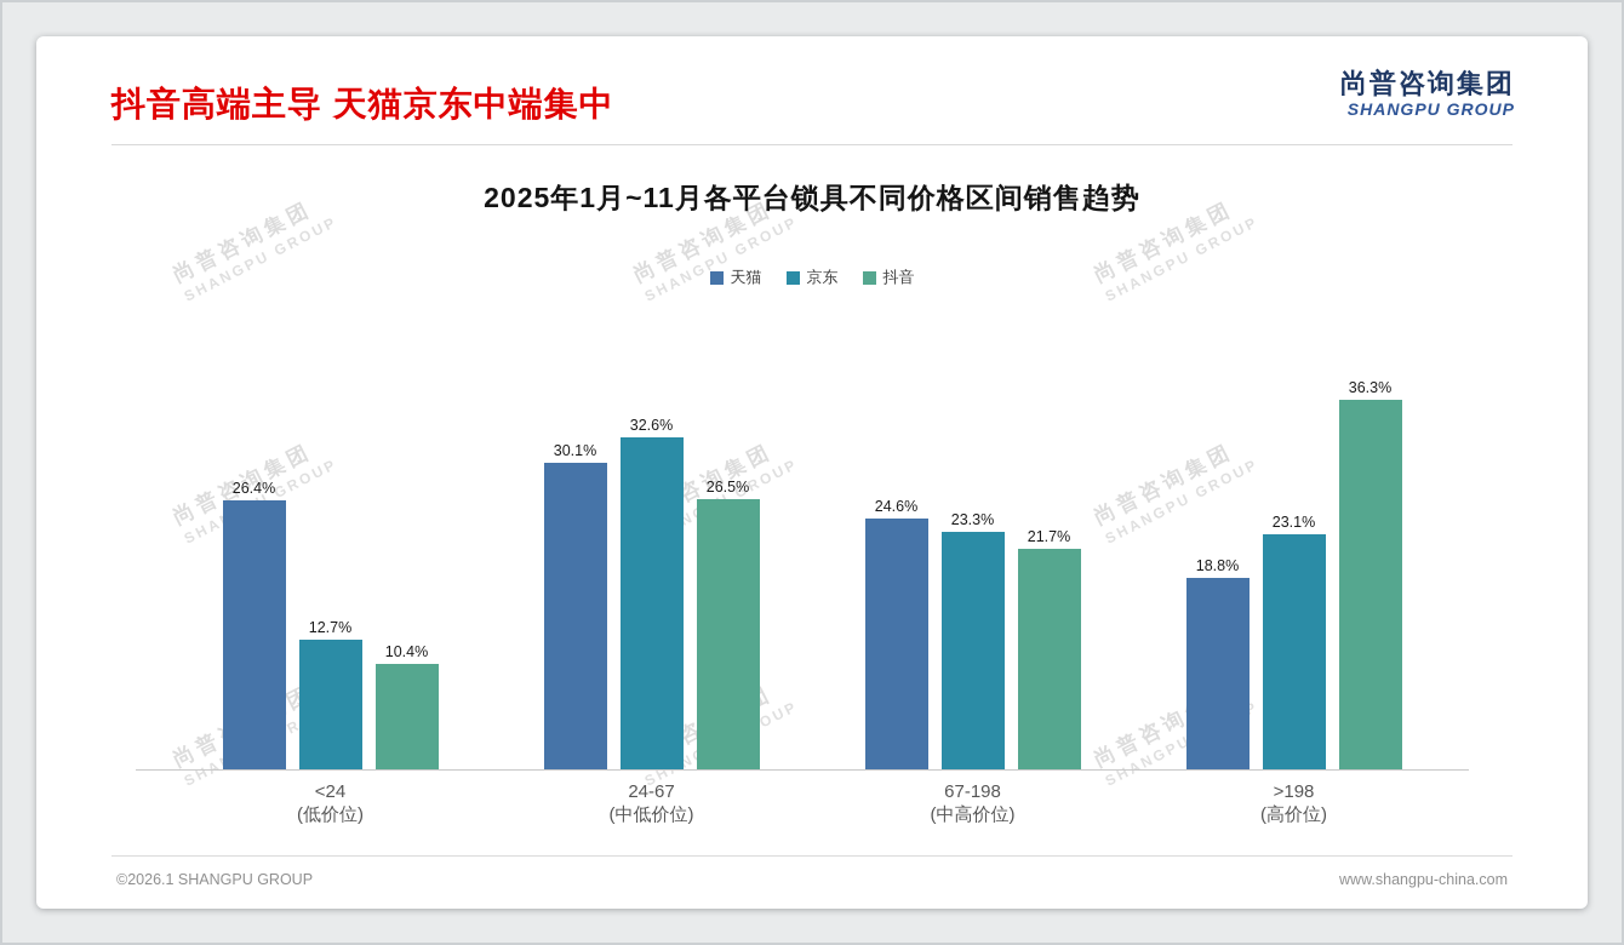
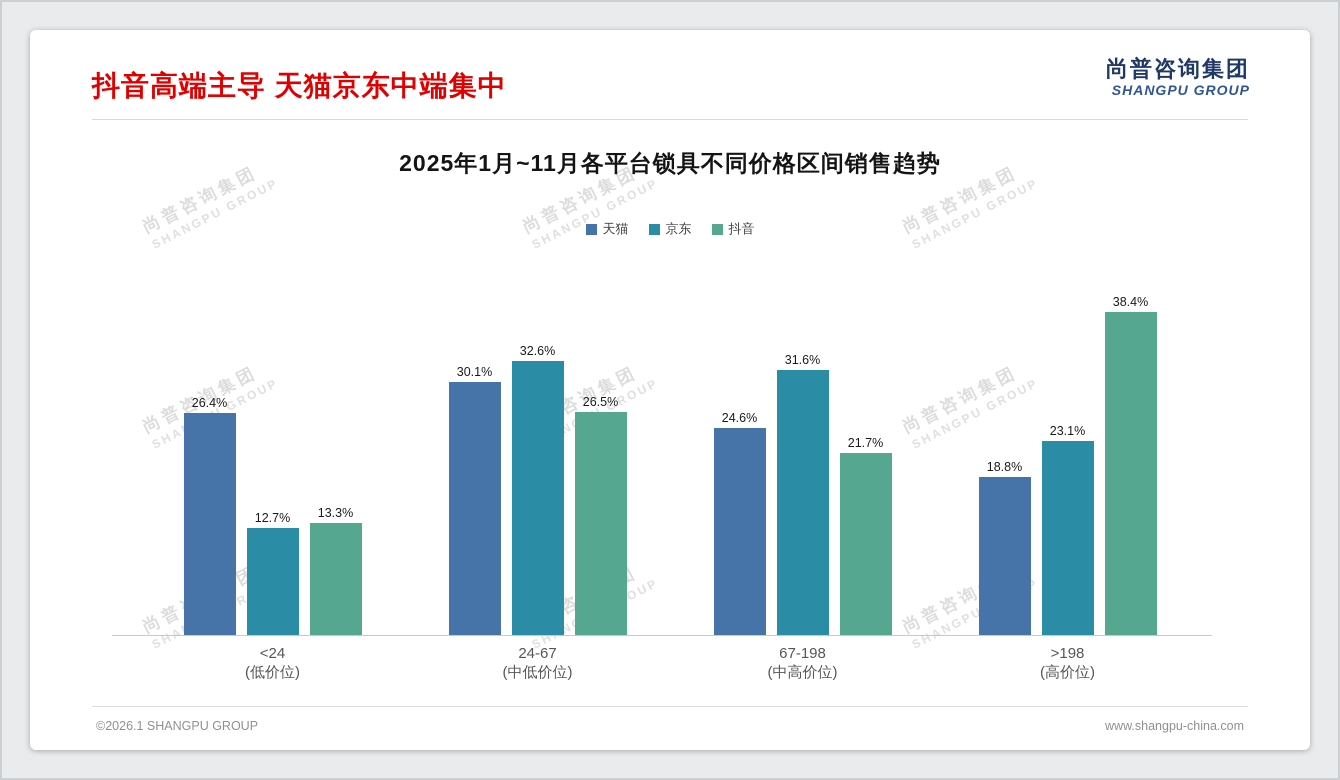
抖音/<24: 10.4% -> 13.3%
京东/67-198: 23.3% -> 31.6%
抖音/>198: 36.3% -> 38.4%
